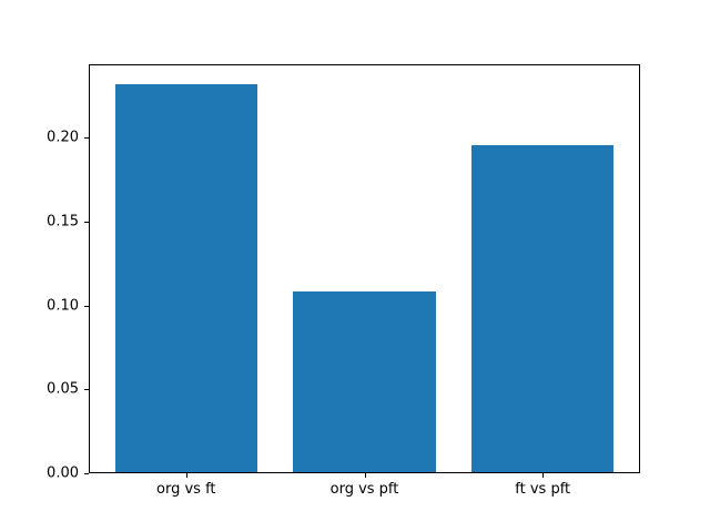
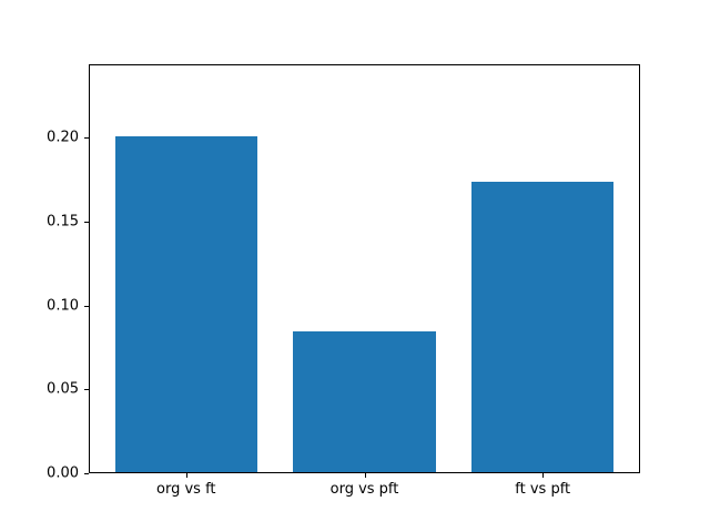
org vs ft: 0.232 -> 0.201
org vs pft: 0.108 -> 0.084
ft vs pft: 0.196 -> 0.174
